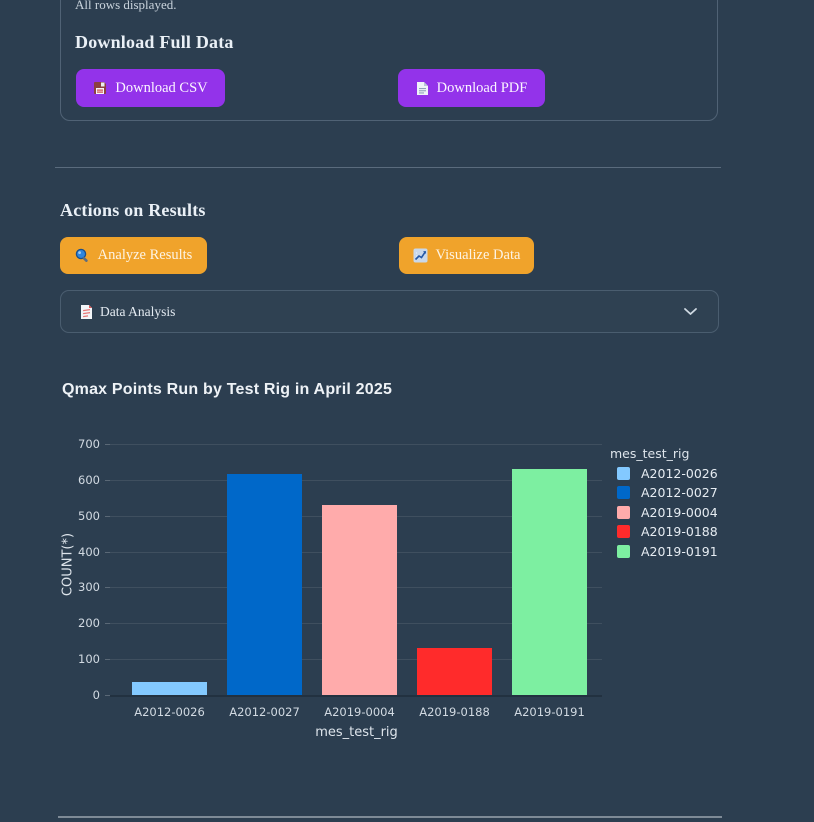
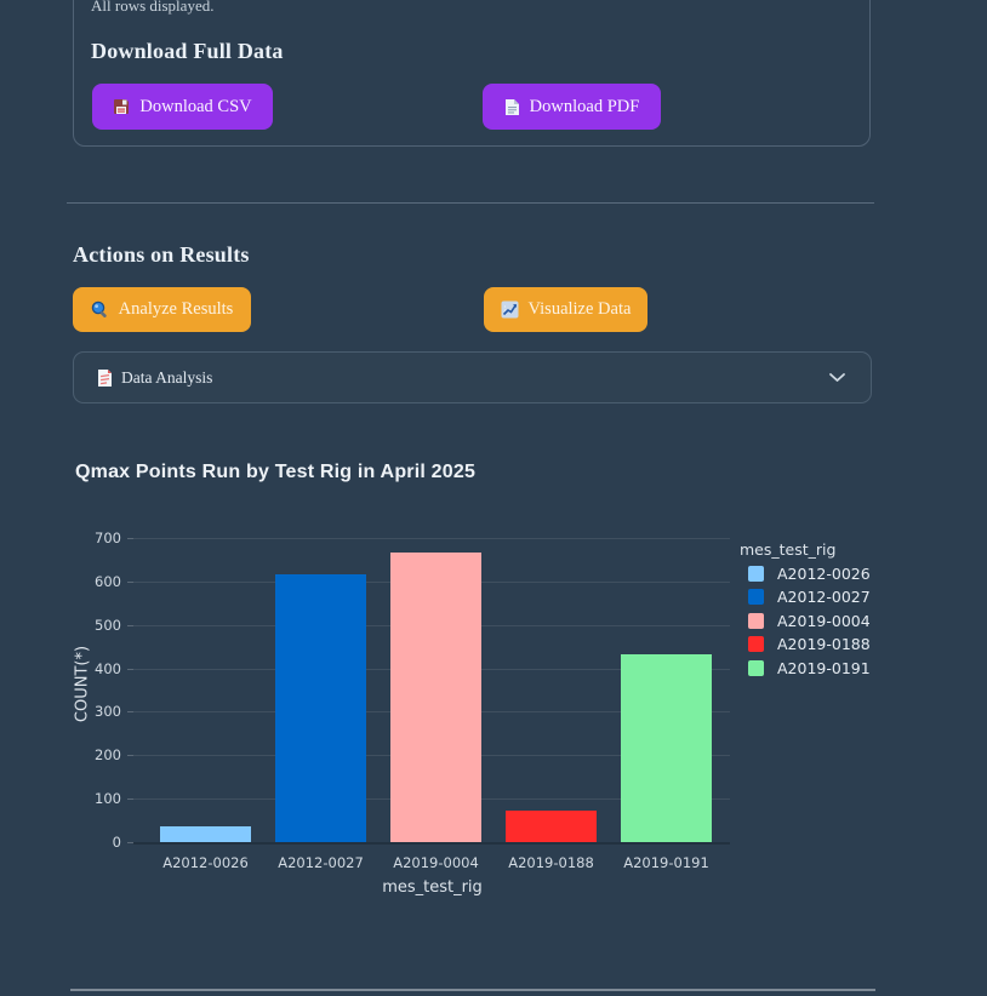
A2019-0004: 530 -> 670
A2019-0188: 130 -> 70
A2019-0191: 630 -> 430
